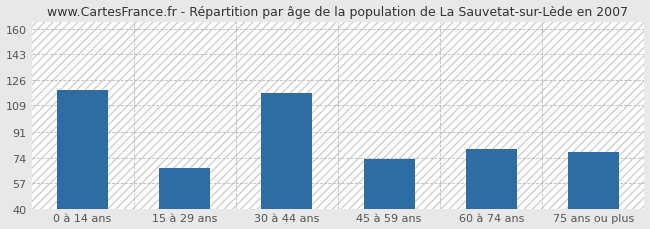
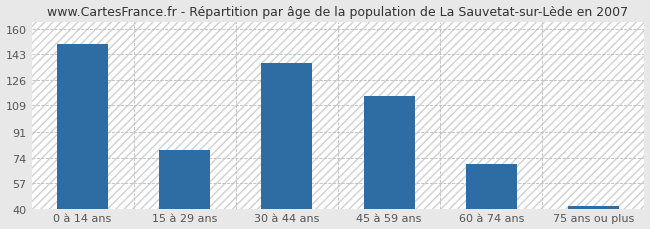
0 à 14 ans: 119 -> 150
15 à 29 ans: 67 -> 79
30 à 44 ans: 117 -> 137
45 à 59 ans: 73 -> 115
60 à 74 ans: 80 -> 70
75 ans ou plus: 78 -> 42
